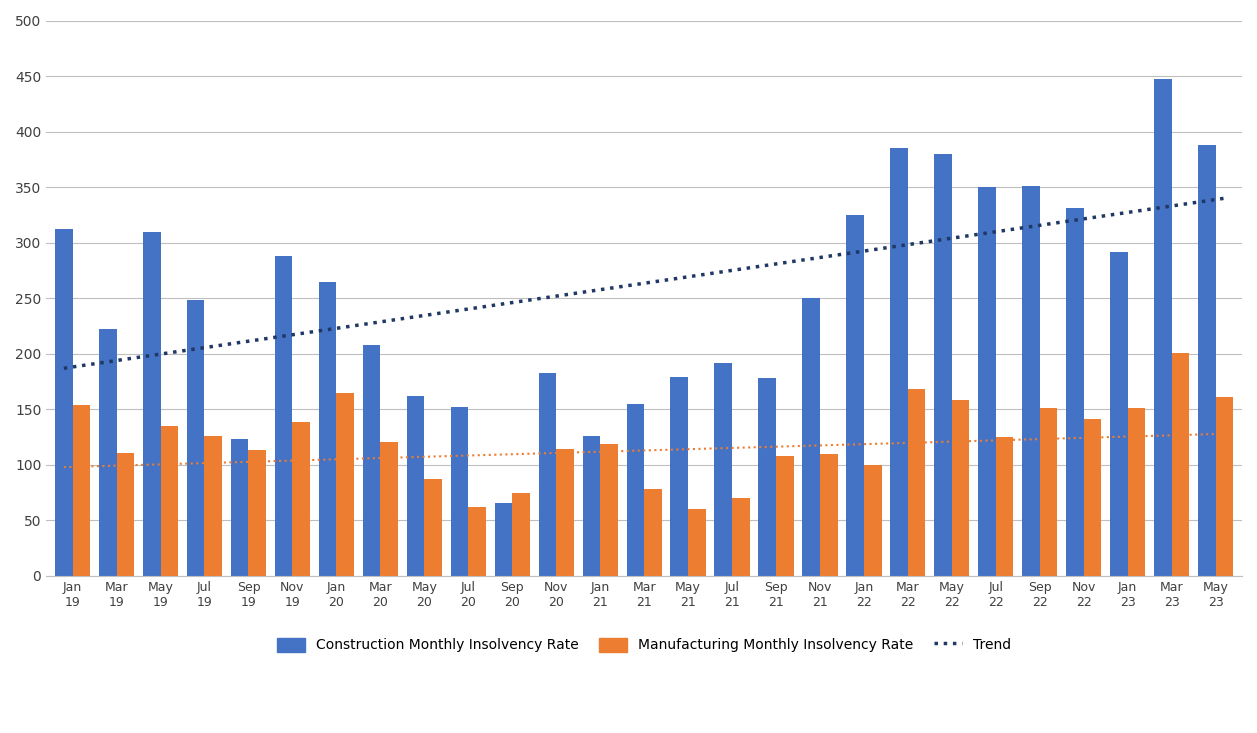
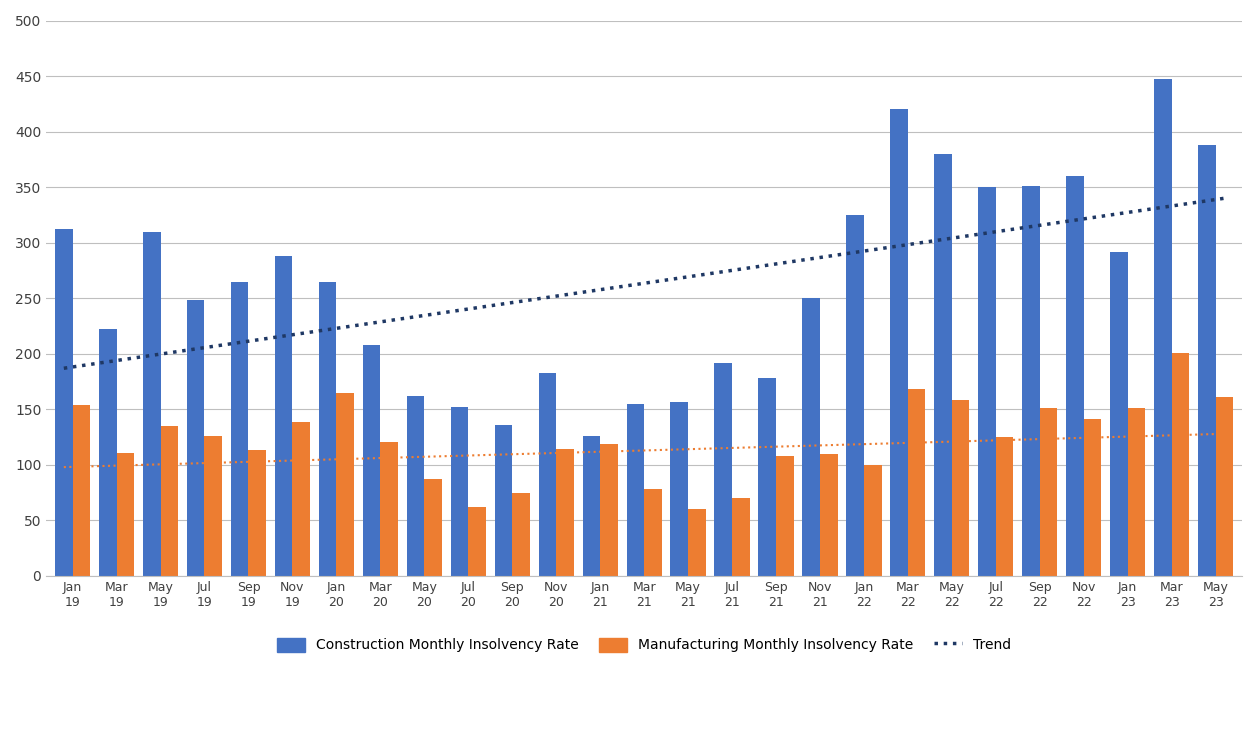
Construction Monthly Insolvency Rate/Sep 19: 123 -> 265
Construction Monthly Insolvency Rate/Sep 20: 66 -> 136
Construction Monthly Insolvency Rate/May 21: 179 -> 157
Construction Monthly Insolvency Rate/Mar 22: 385 -> 420
Construction Monthly Insolvency Rate/Nov 22: 331 -> 360
